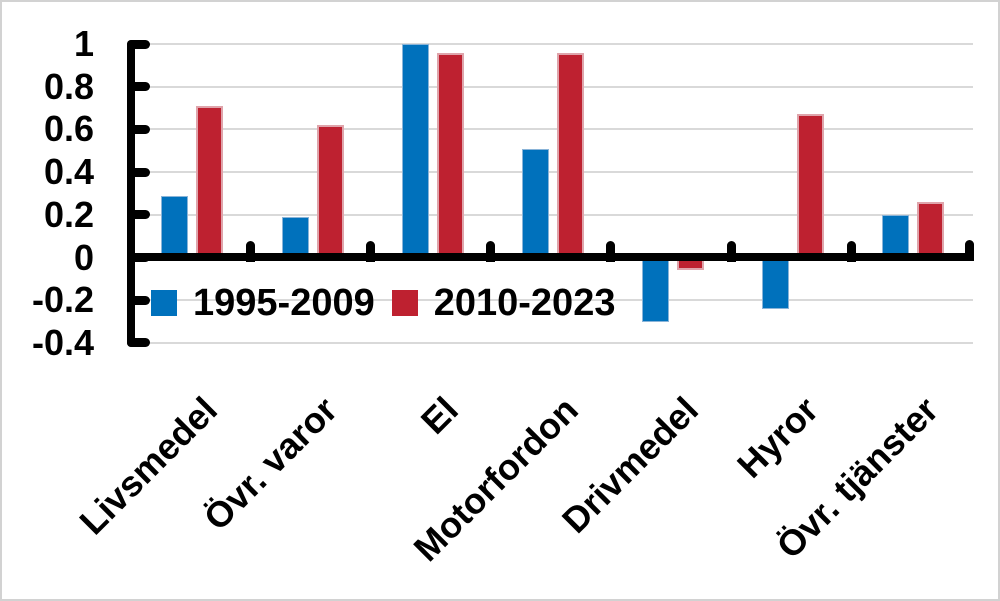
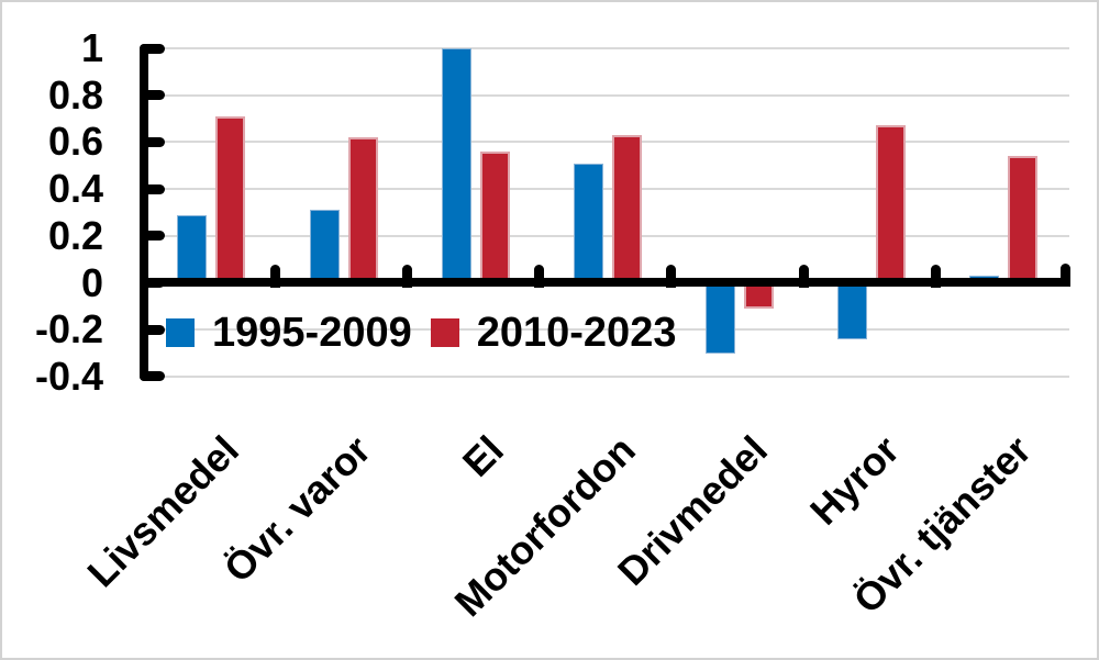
1995-2009/Övr. varor: 0.19 -> 0.31
2010-2023/El: 0.96 -> 0.56
2010-2023/Motorfordon: 0.96 -> 0.63
2010-2023/Drivmedel: -0.06 -> -0.11
1995-2009/Övr. tjänster: 0.20 -> 0.03
2010-2023/Övr. tjänster: 0.26 -> 0.54
